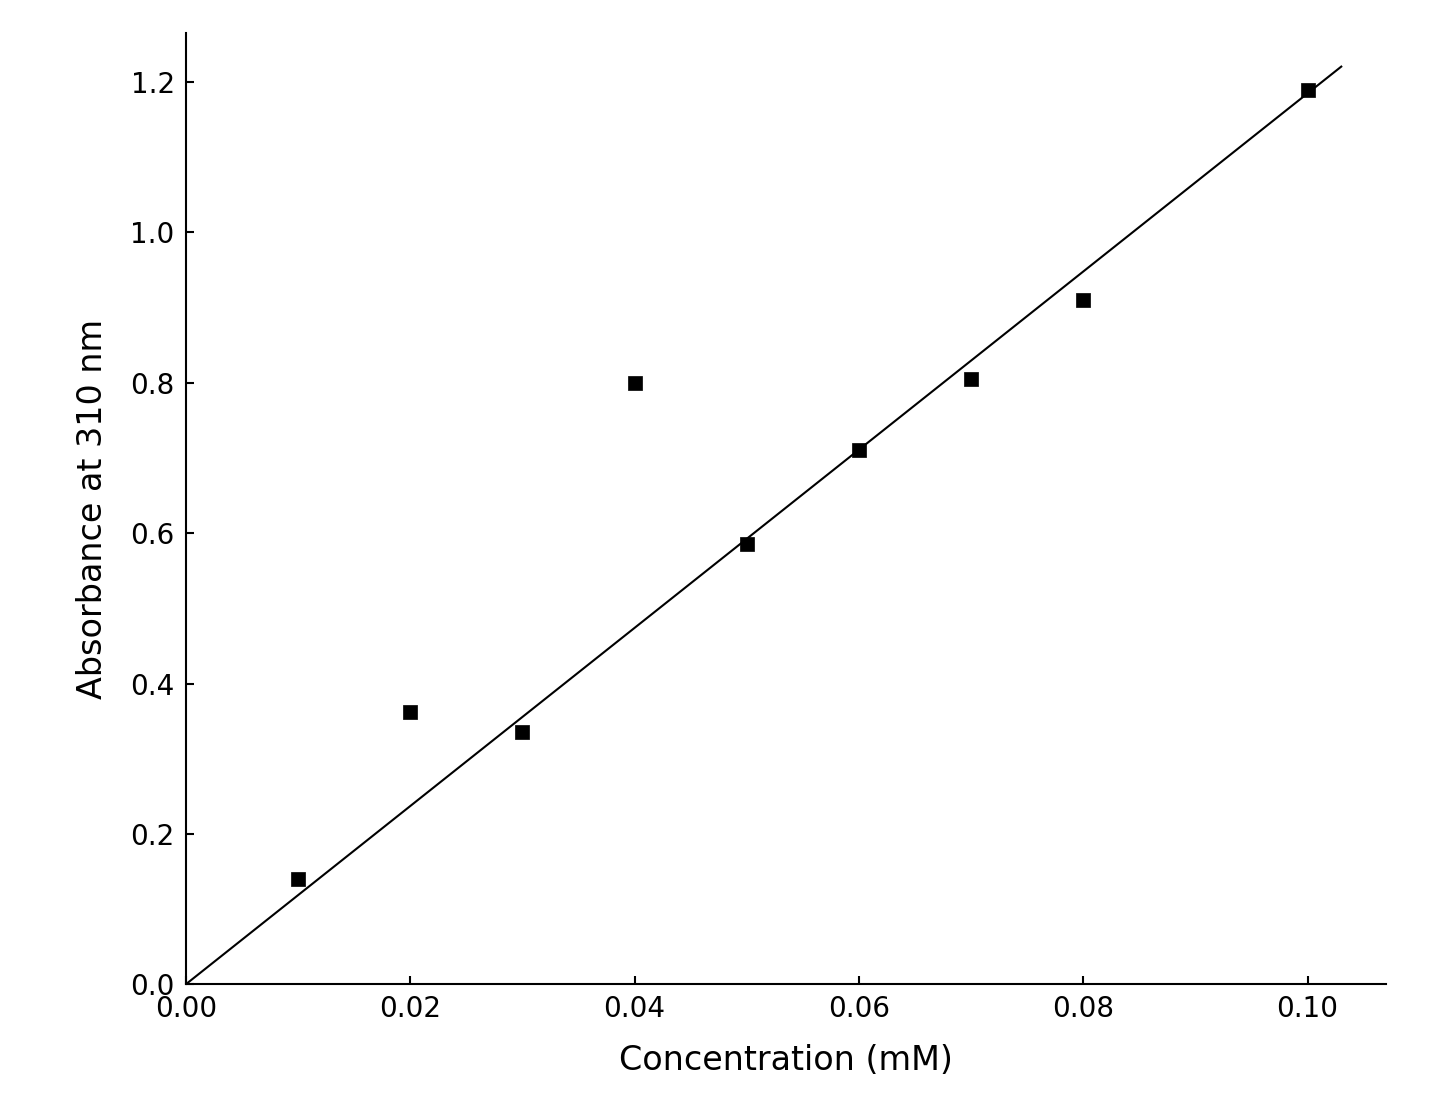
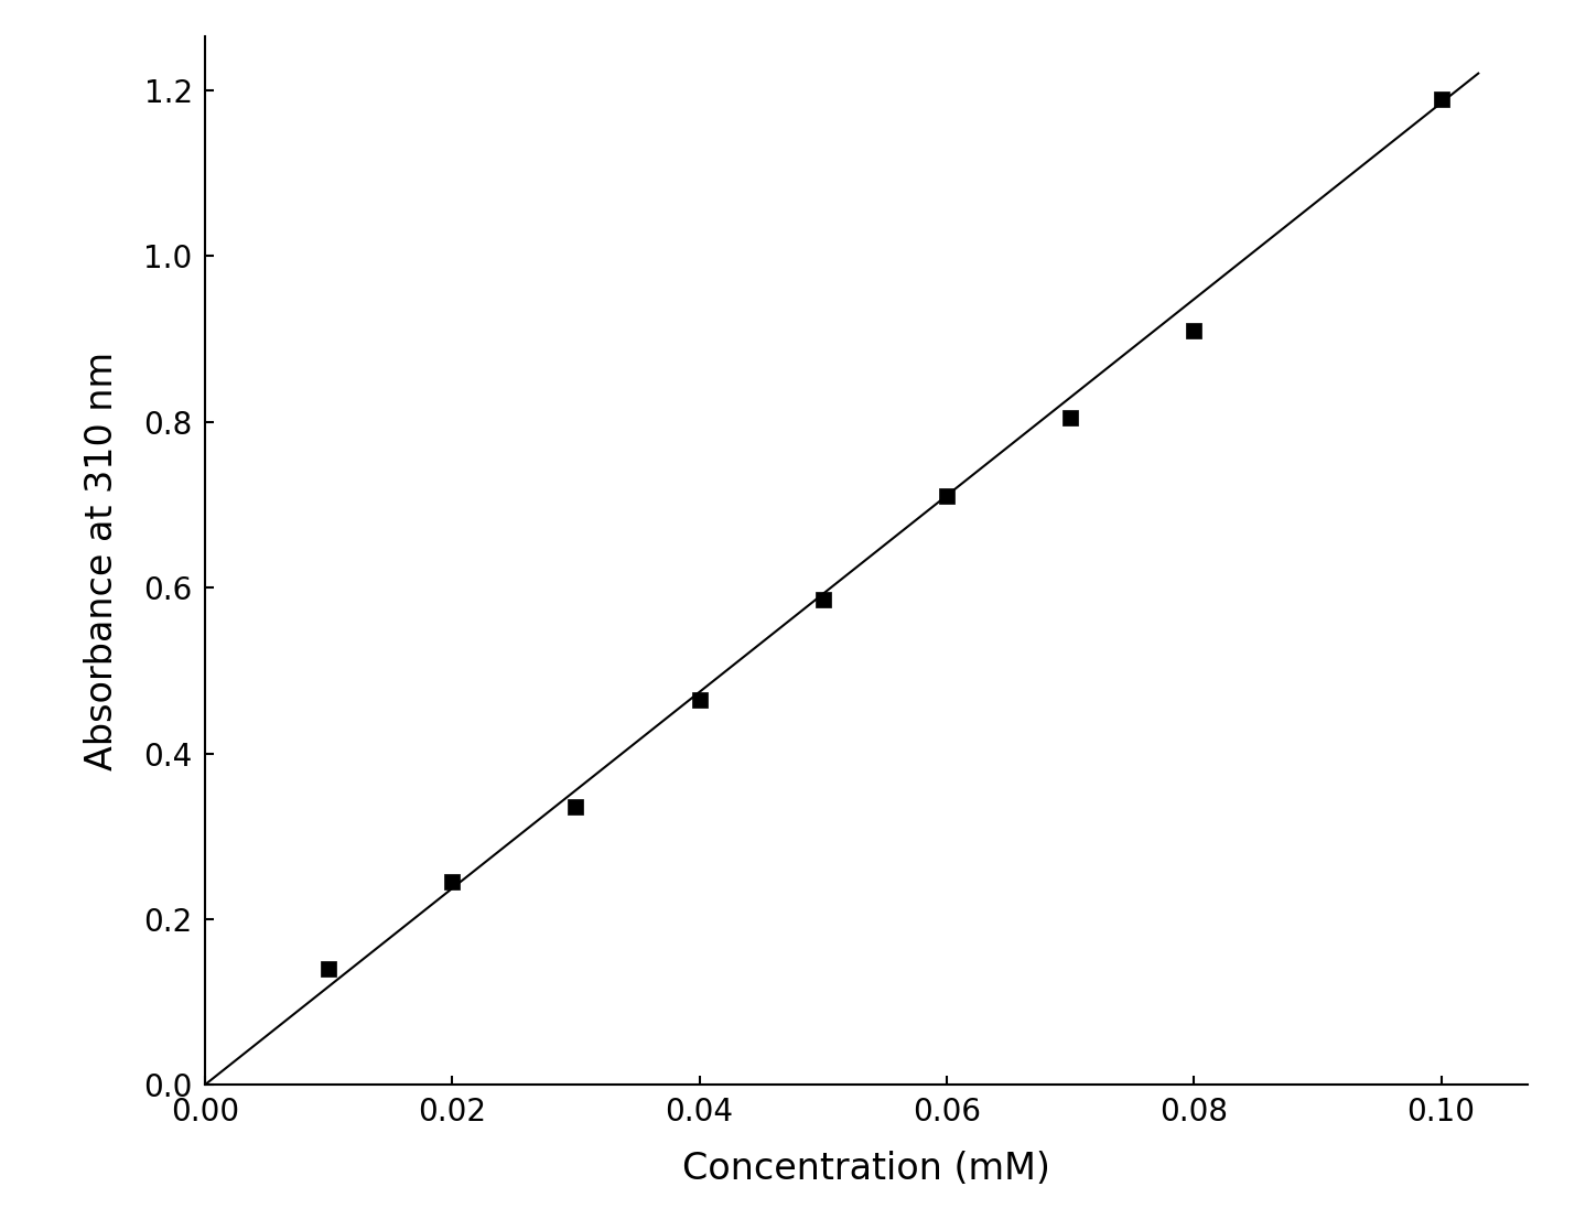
0.02: 0.362 -> 0.245
0.04: 0.800 -> 0.465
